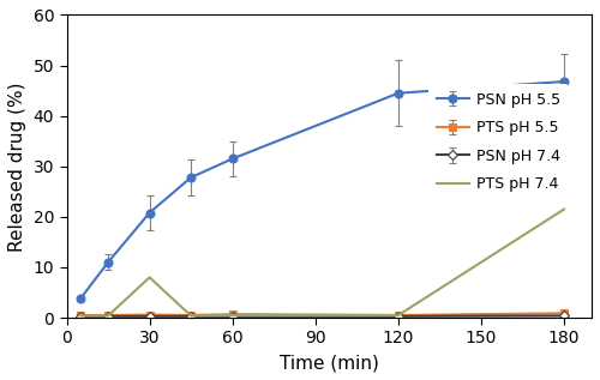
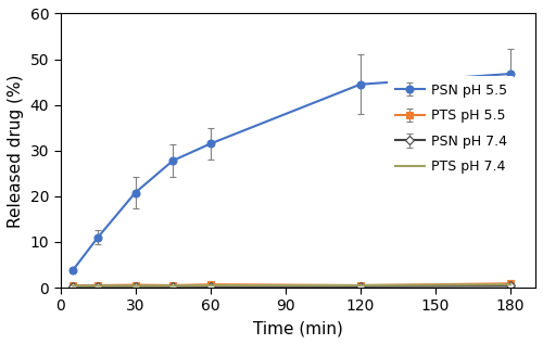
PTS pH 7.4/30: 8.0 -> 0.4
PTS pH 7.4/180: 21.5 -> 0.7
